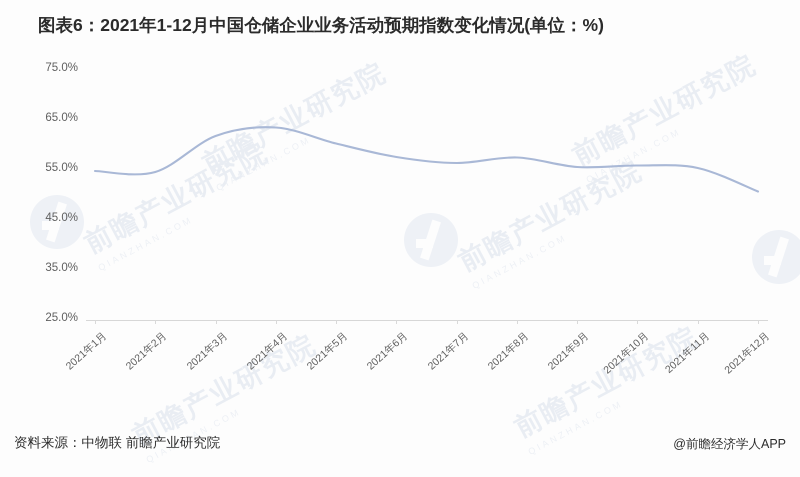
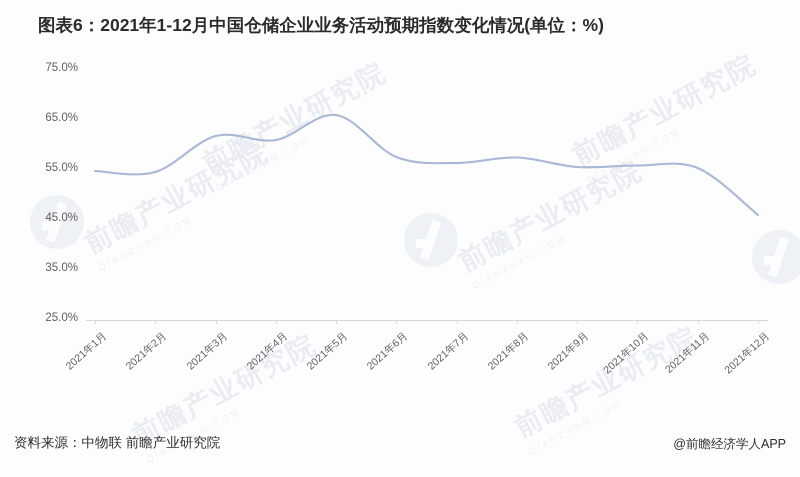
2021年4月: 64% -> 61%
2021年5月: 60% -> 66%
2021年12月: 51% -> 46%
